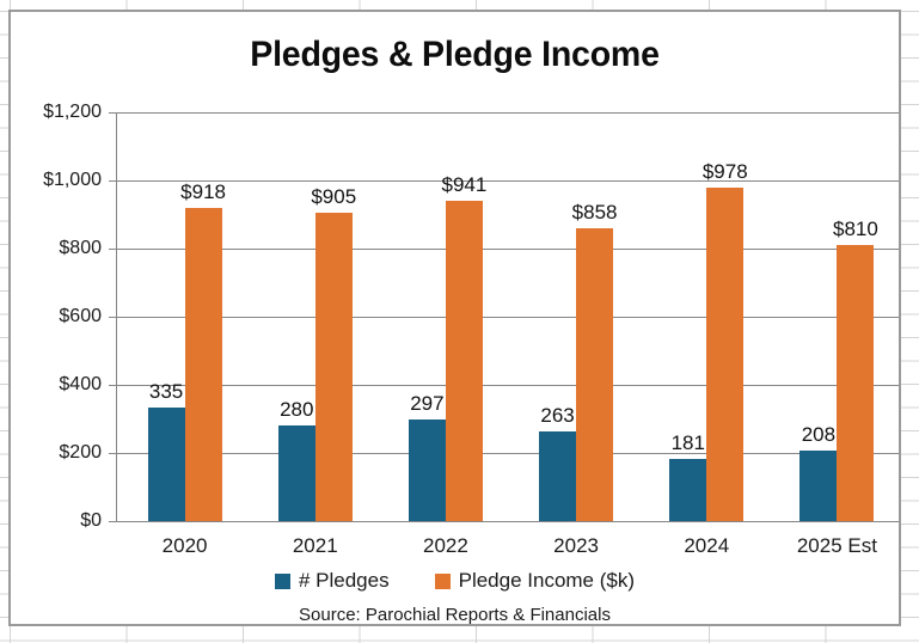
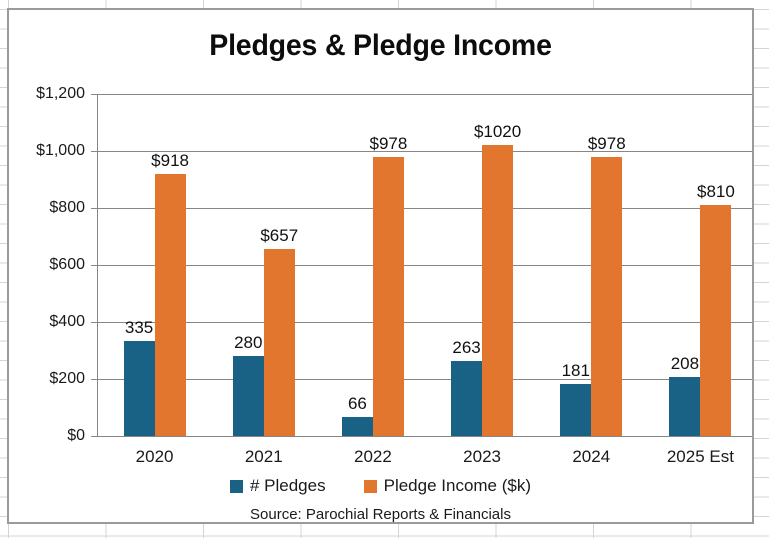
Pledge Income ($k)/2021: $905 -> $657
# Pledges/2022: 297 -> 66
Pledge Income ($k)/2022: $941 -> $978
Pledge Income ($k)/2023: $858 -> $1020
